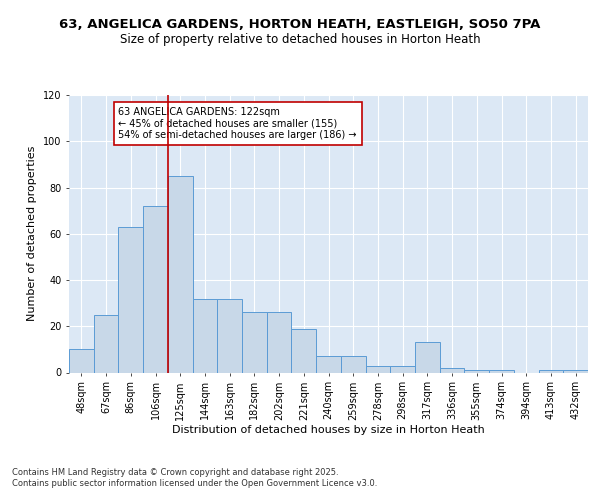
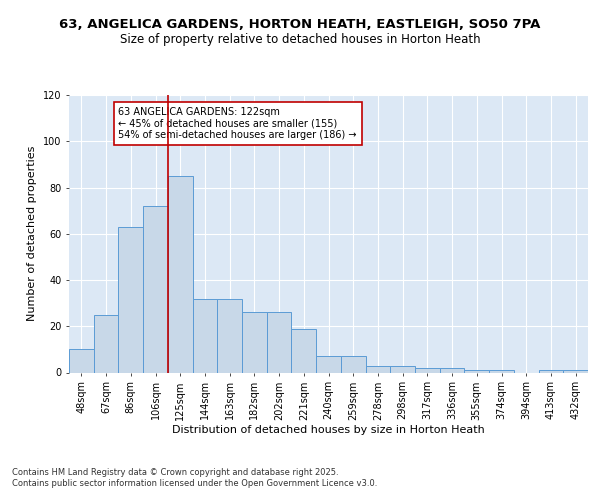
317sqm: 13 -> 2
